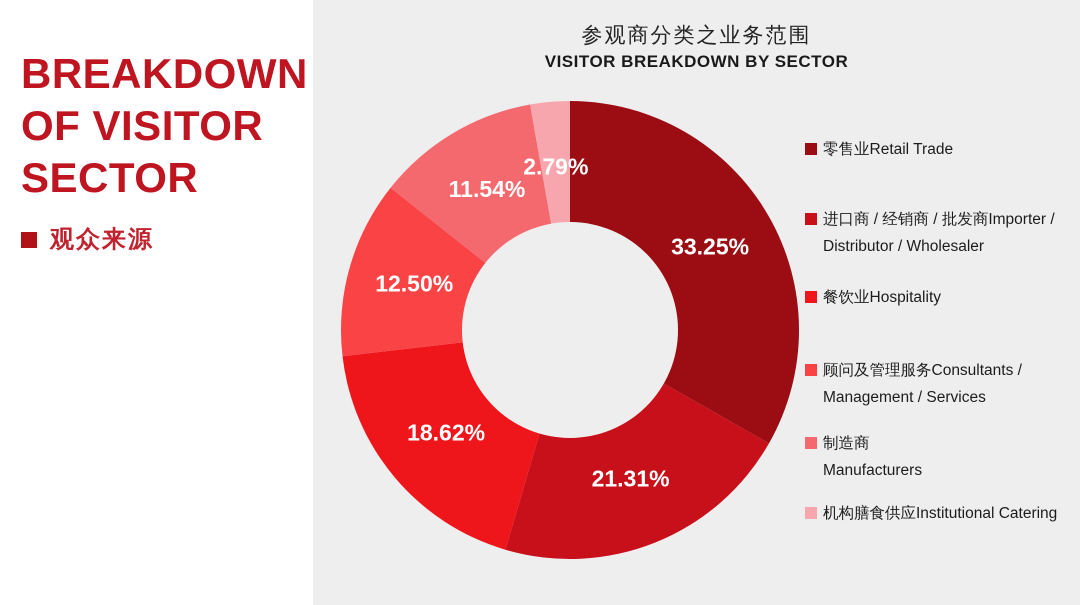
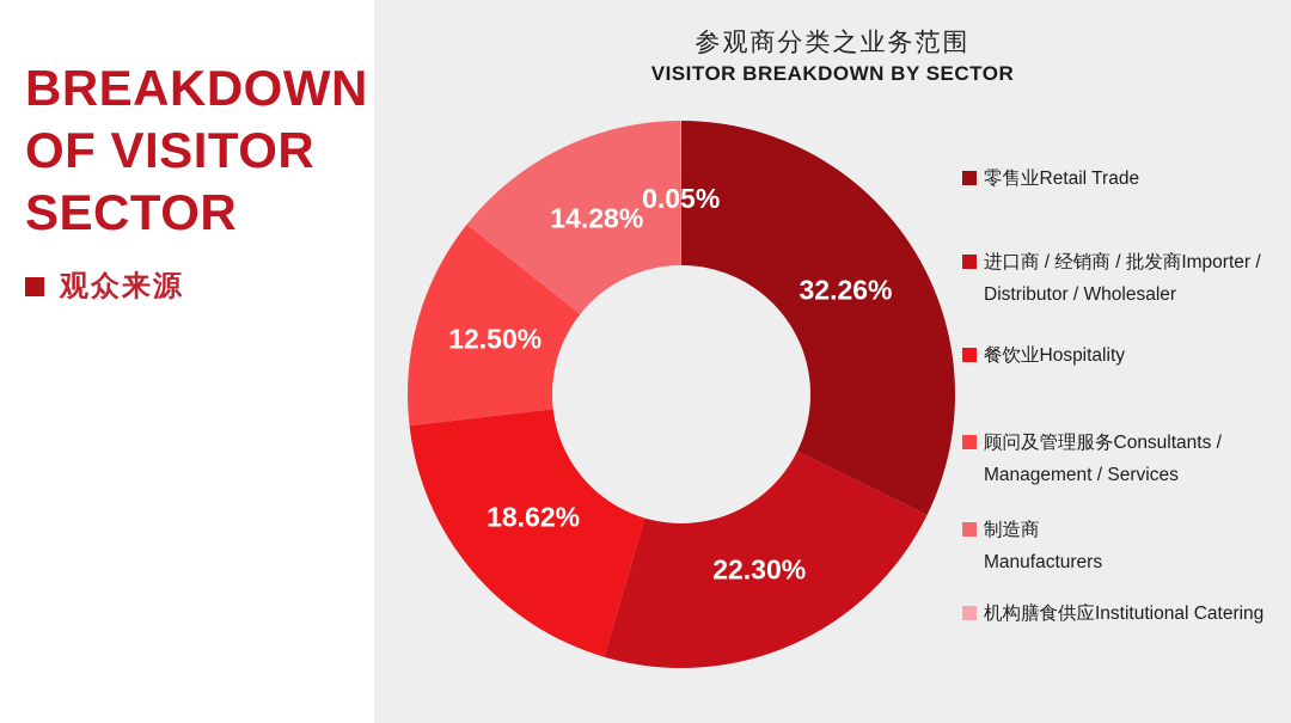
零售业 Retail Trade: 33.25% -> 32.26%
进口商 / 经销商 / 批发商 Importer / Distributor / Wholesaler: 21.31% -> 22.30%
制造商 Manufacturers: 11.54% -> 14.28%
机构膳食供应 Institutional Catering: 2.79% -> 0.05%
